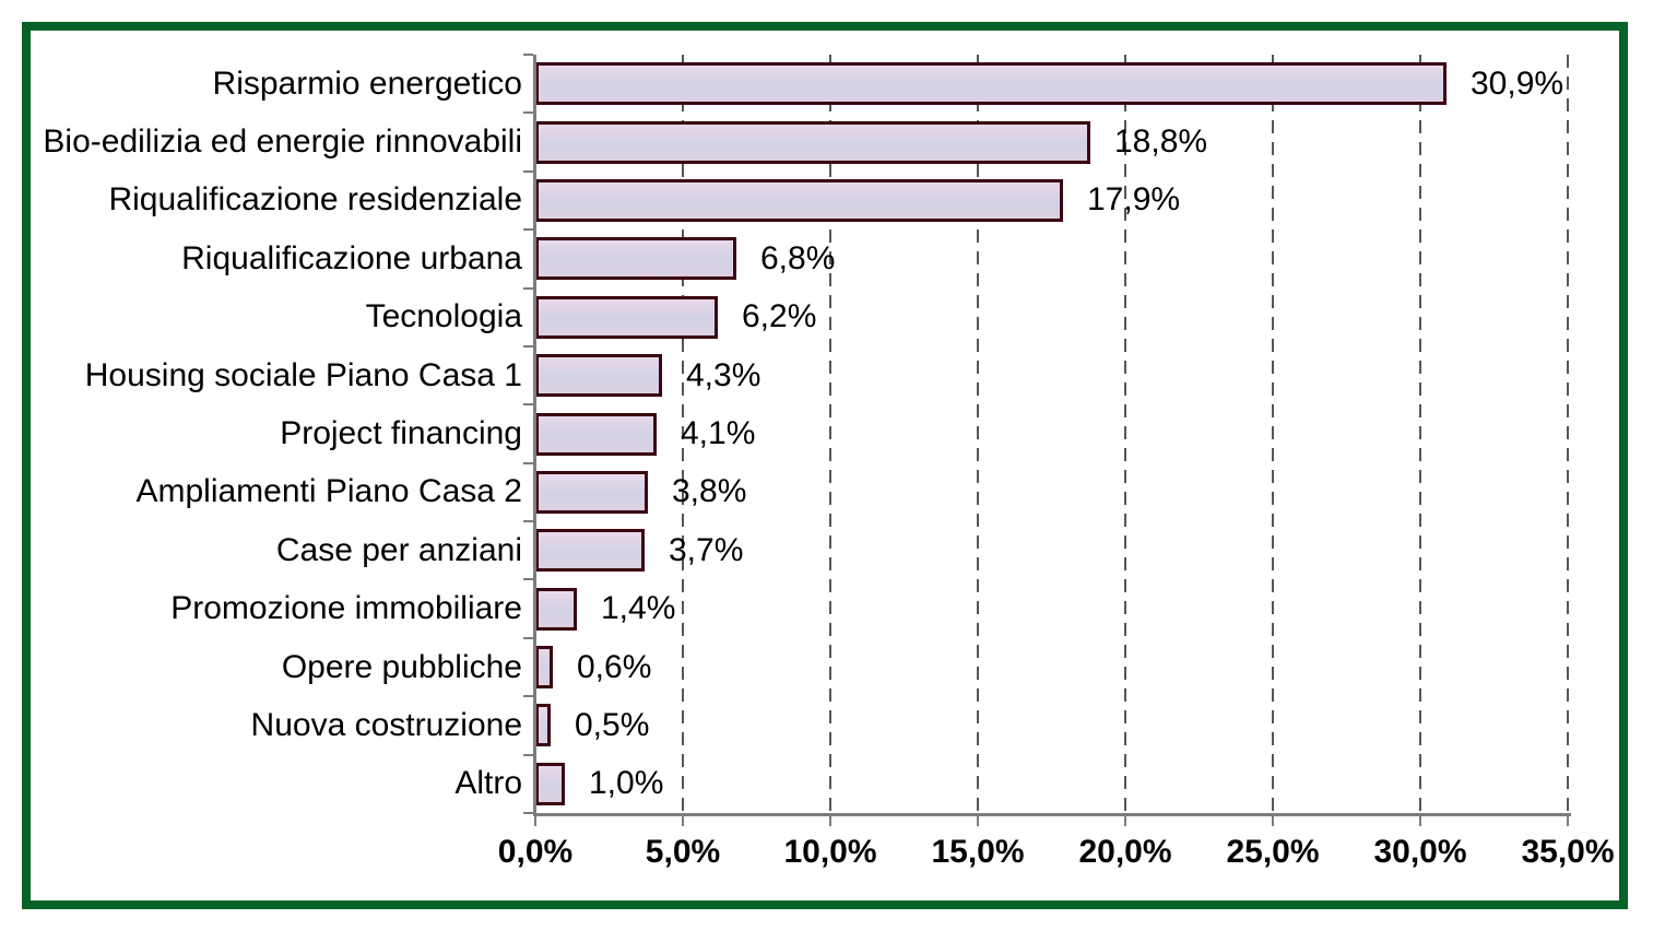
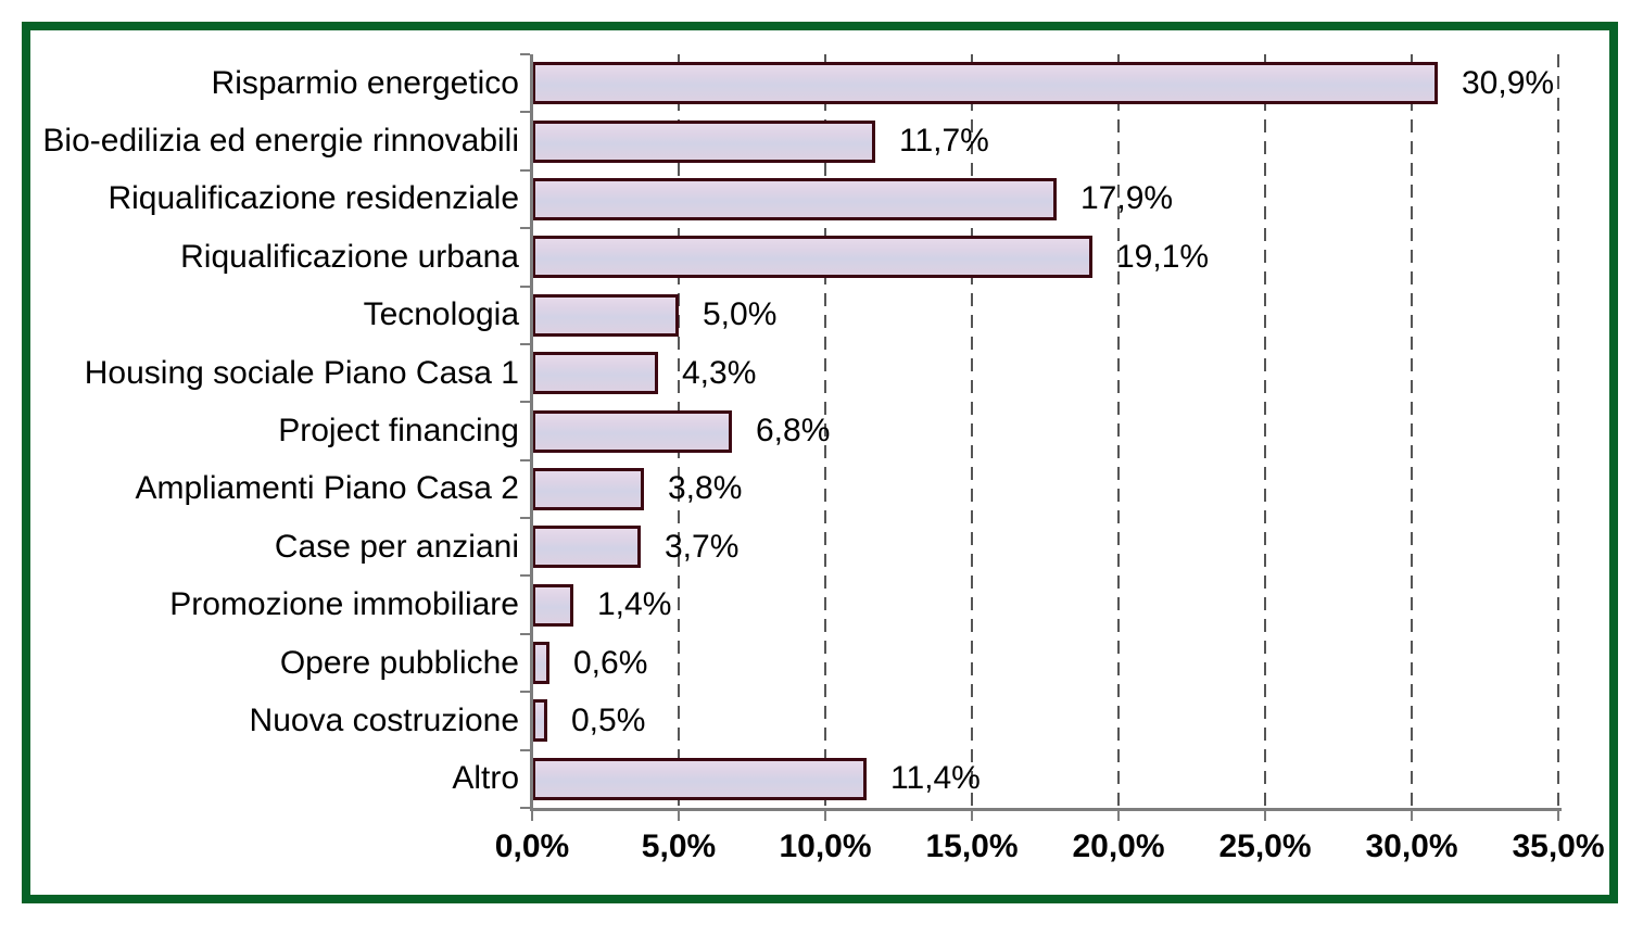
Bio-edilizia ed energie rinnovabili: 18,8% -> 11,7%
Riqualificazione urbana: 6,8% -> 19,1%
Tecnologia: 6,2% -> 5,0%
Project financing: 4,1% -> 6,8%
Altro: 1,0% -> 11,4%
